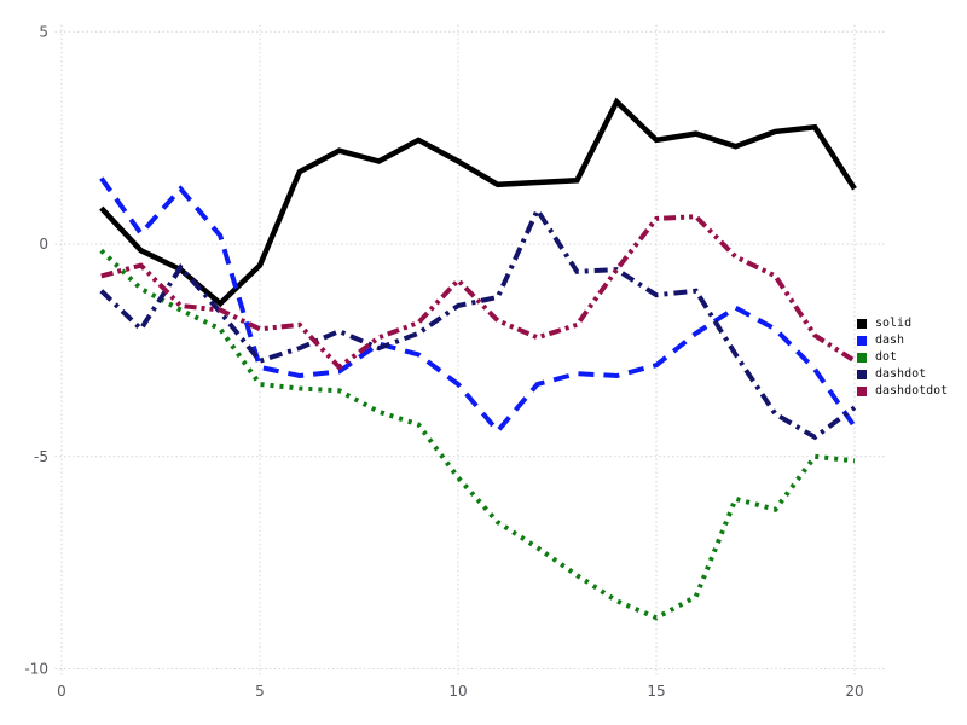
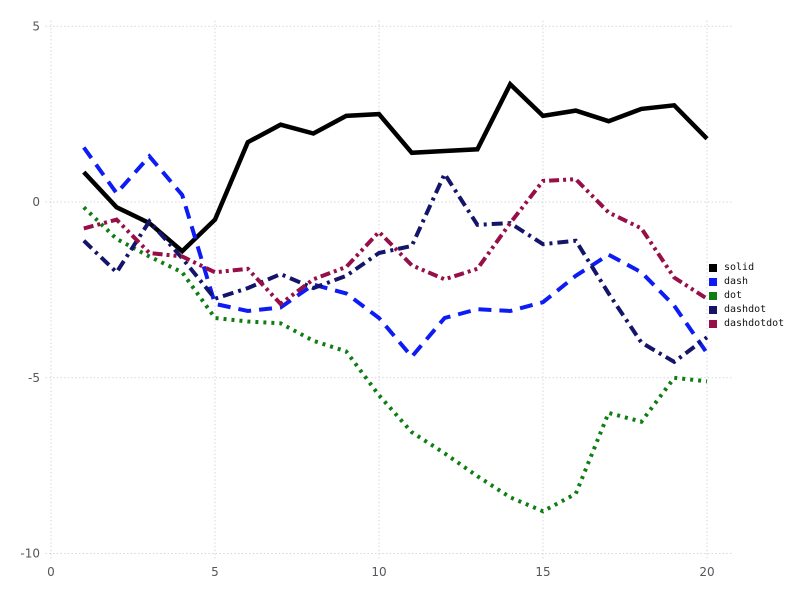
solid/10: 1.9 -> 2.5
solid/20: 1.3 -> 1.8
